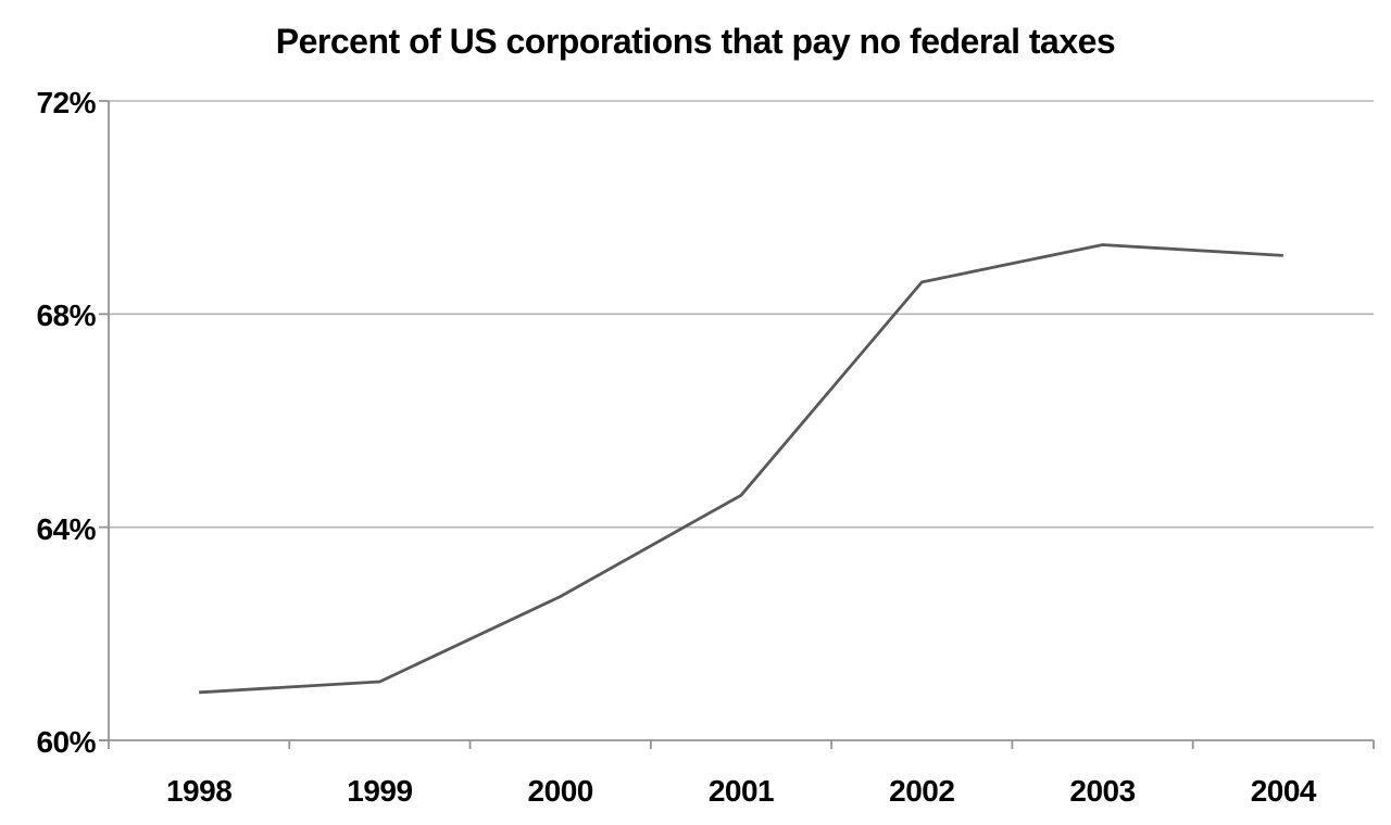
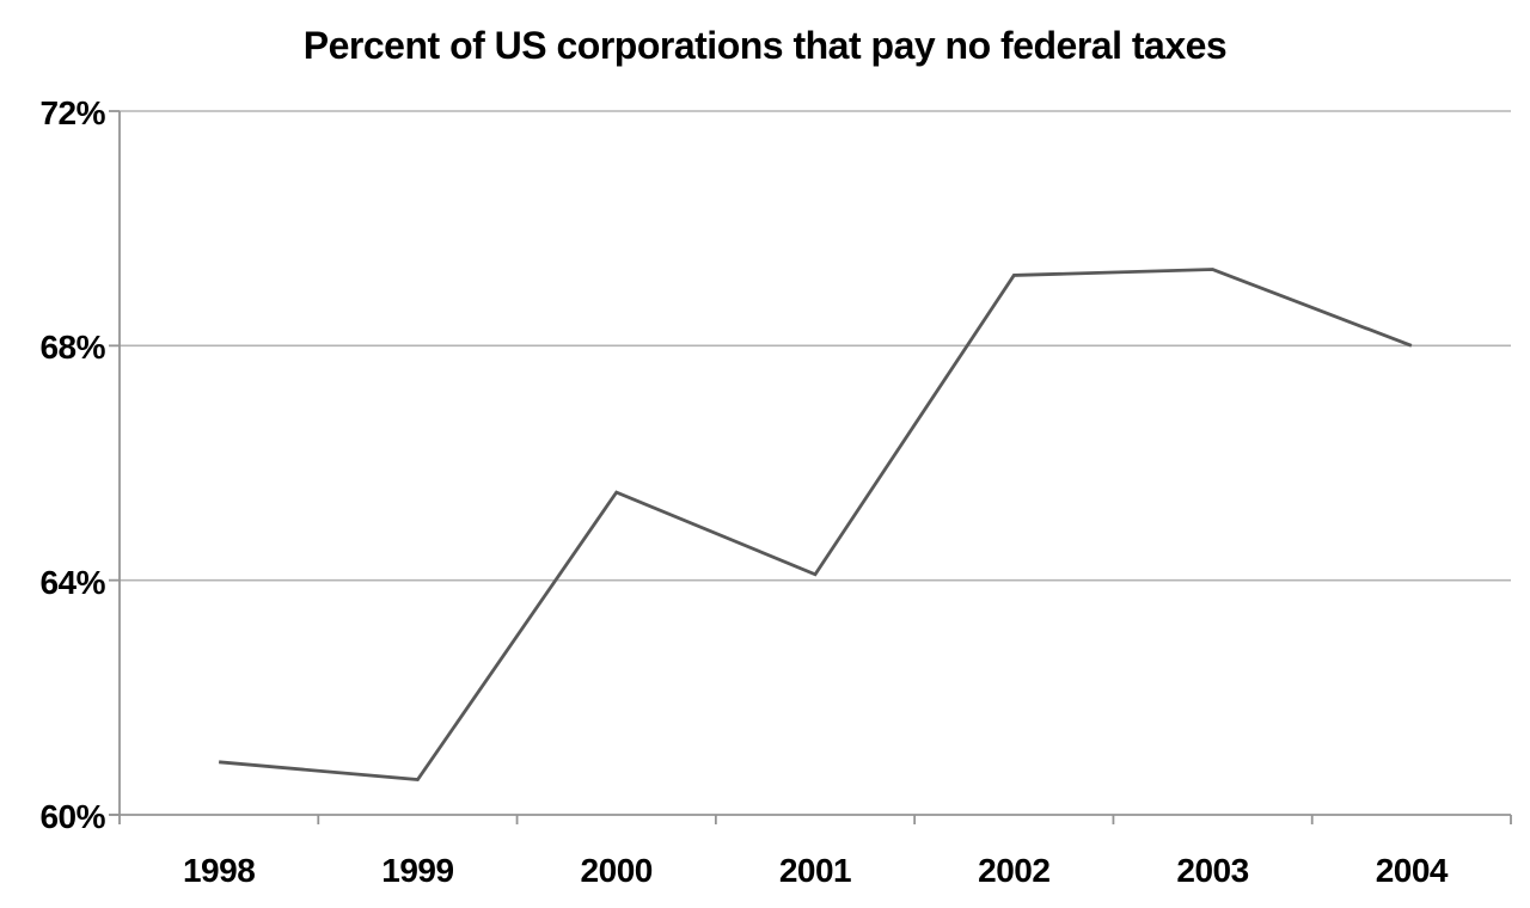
1999: 61.1% -> 60.6%
2000: 62.7% -> 65.5%
2001: 64.6% -> 64.1%
2002: 68.6% -> 69.2%
2004: 69.1% -> 68.0%
